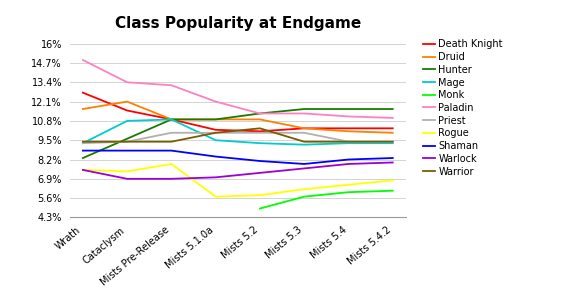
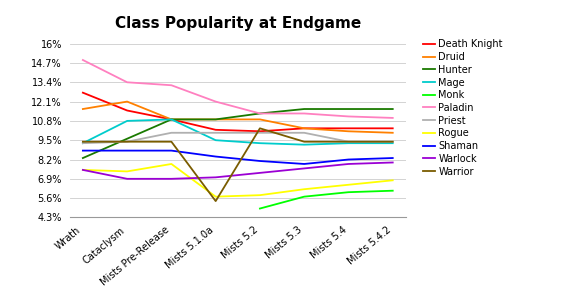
Warrior/Mists 5.1.0a: 10.0% -> 5.4%
